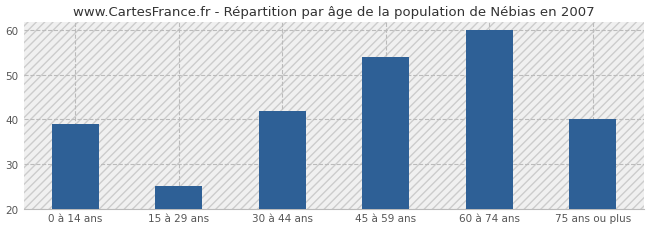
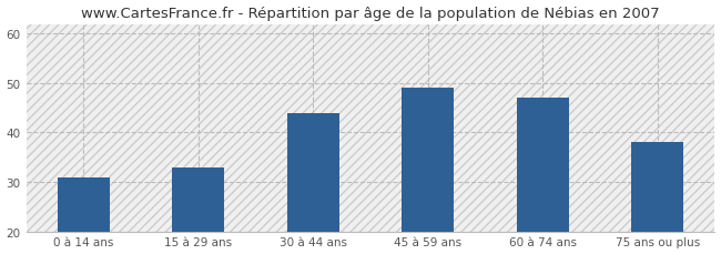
0 à 14 ans: 39 -> 31
15 à 29 ans: 25 -> 33
30 à 44 ans: 42 -> 44
45 à 59 ans: 54 -> 49
60 à 74 ans: 60 -> 47
75 ans ou plus: 40 -> 38
